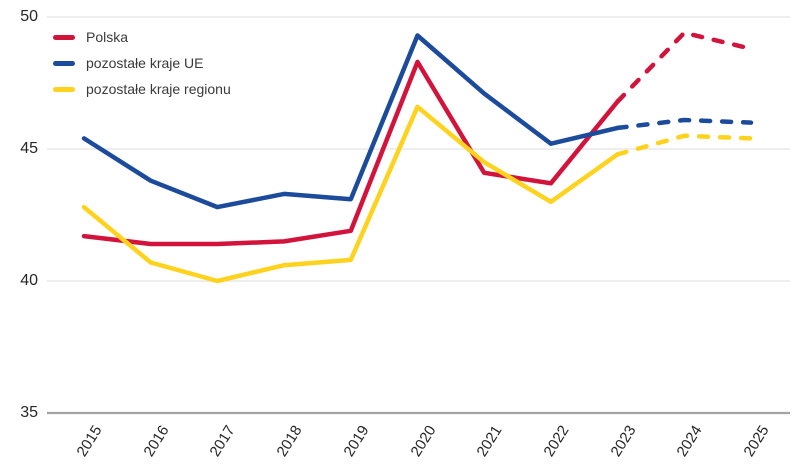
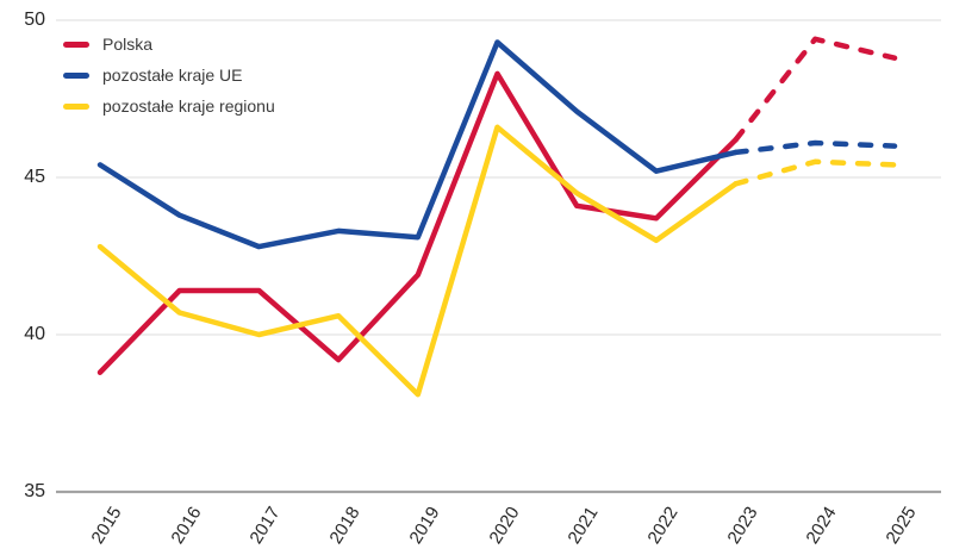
Polska/2015: 41.7 -> 38.8
Polska/2018: 41.5 -> 39.2
pozostałe kraje regionu/2019: 40.8 -> 38.1
Polska/2023: 46.8 -> 46.2
